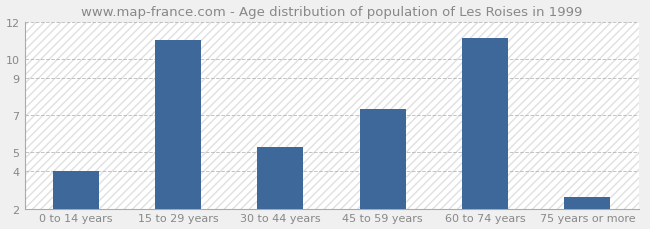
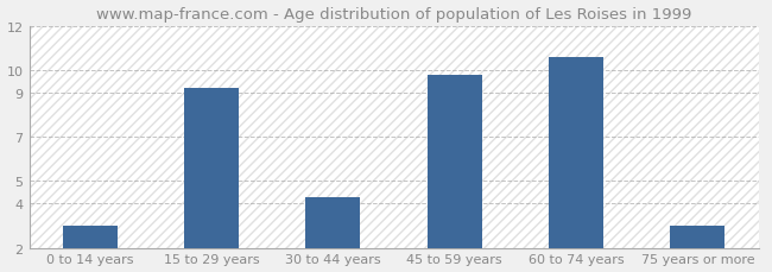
0 to 14 years: 4.0 -> 3.0
15 to 29 years: 11.0 -> 9.2
30 to 44 years: 5.3 -> 4.3
45 to 59 years: 7.3 -> 9.8
60 to 74 years: 11.1 -> 10.6
75 years or more: 2.6 -> 3.0
